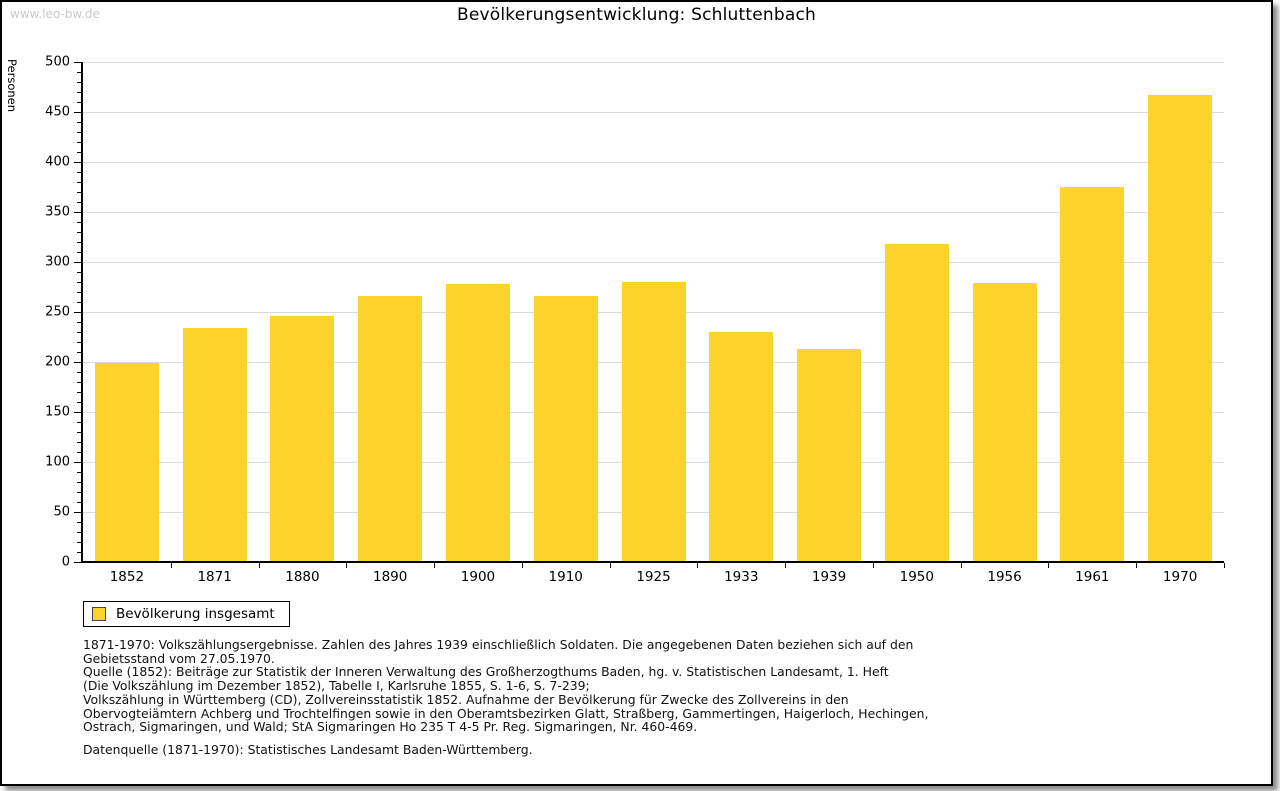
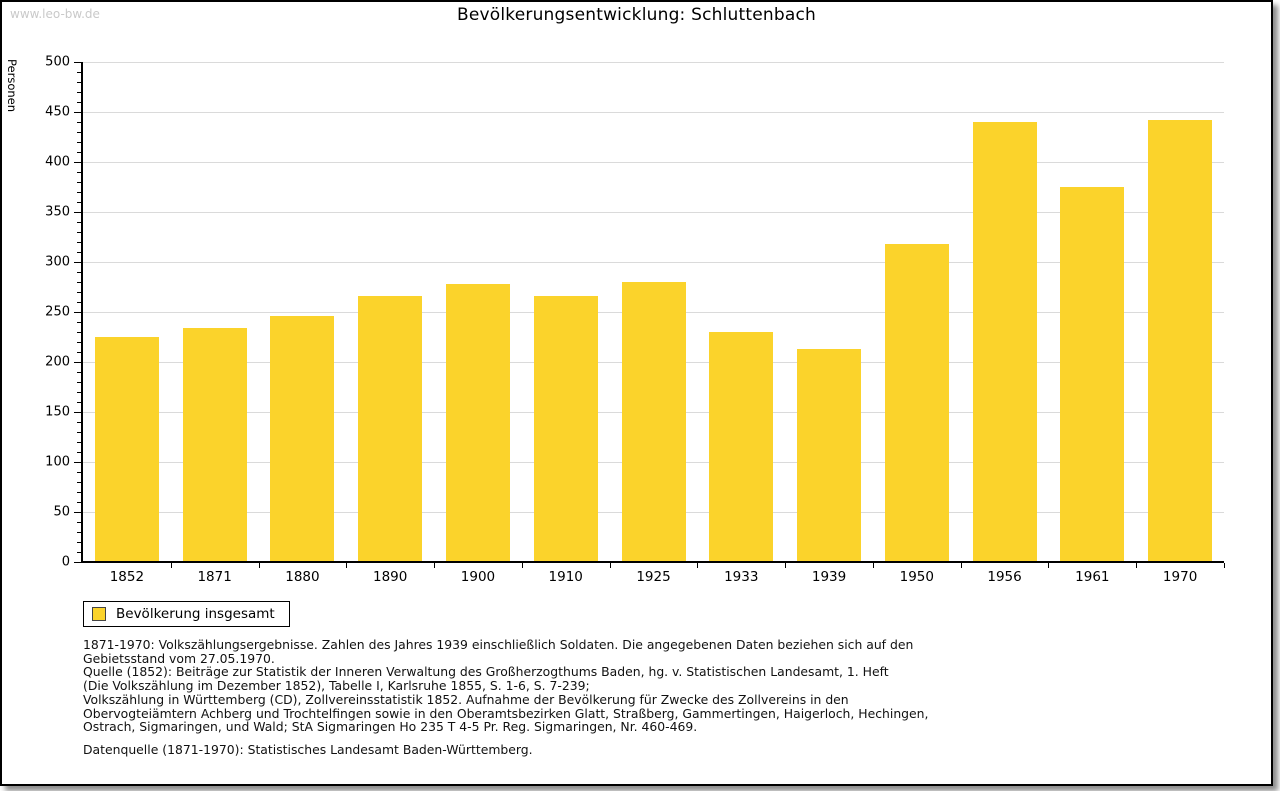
1852: 199 -> 225
1956: 279 -> 440
1970: 467 -> 442
